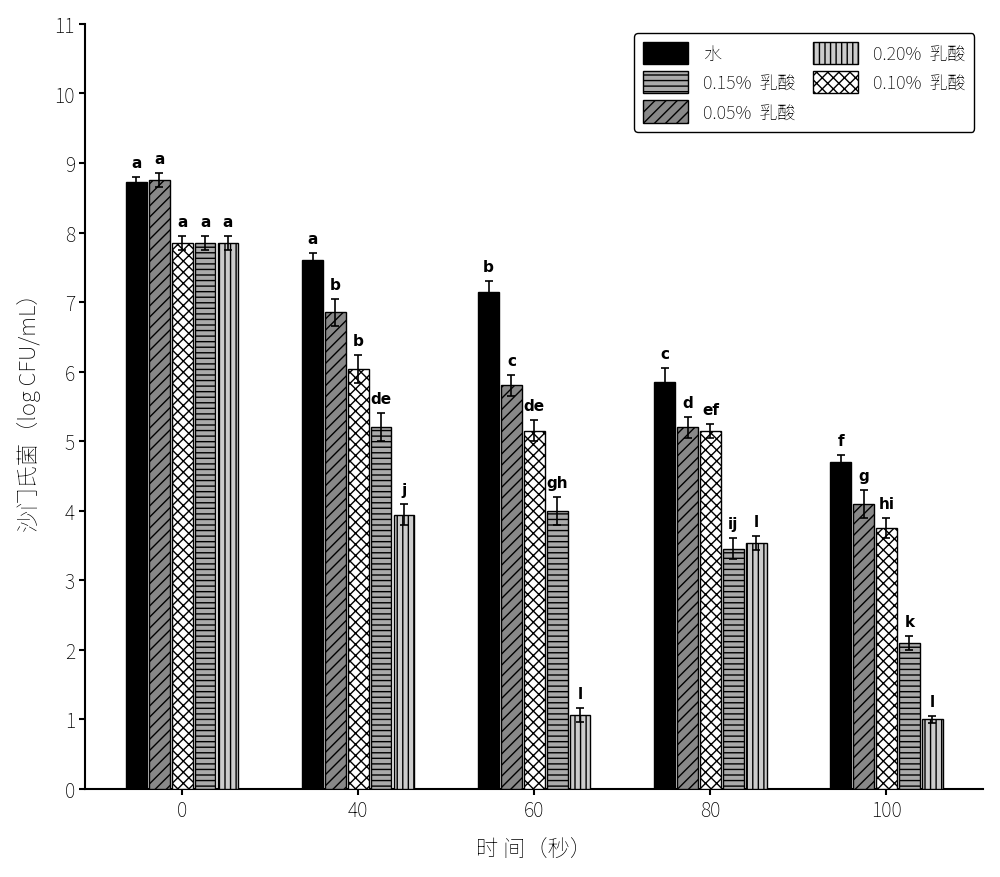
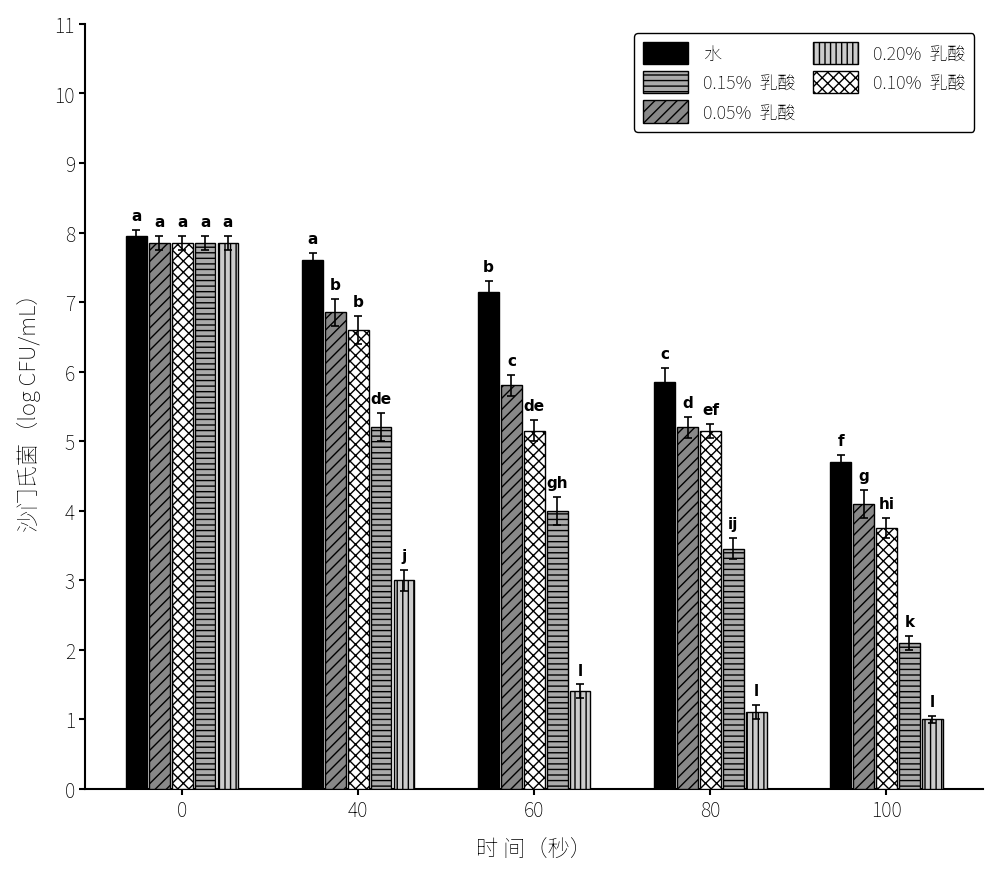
水/0: 8.72 -> 7.95
0.05% 乳酸/0: 8.76 -> 7.85
0.10% 乳酸/40: 6.04 -> 6.60
0.20% 乳酸/40: 3.94 -> 3.00
0.20% 乳酸/60: 1.06 -> 1.40
0.20% 乳酸/80: 3.54 -> 1.10
